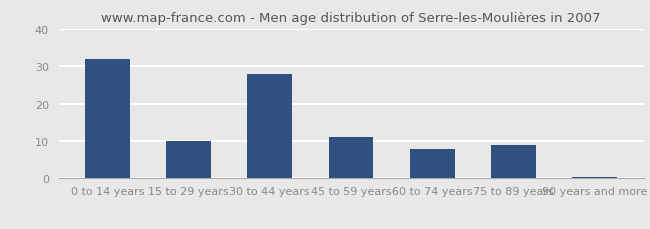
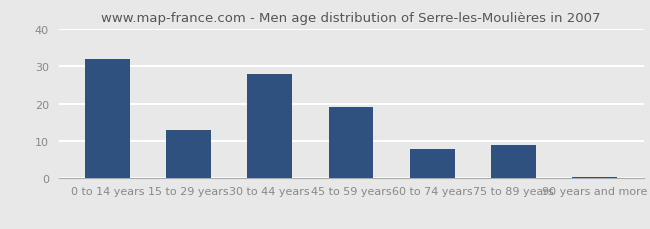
15 to 29 years: 10.0 -> 13.0
45 to 59 years: 11.0 -> 19.0
